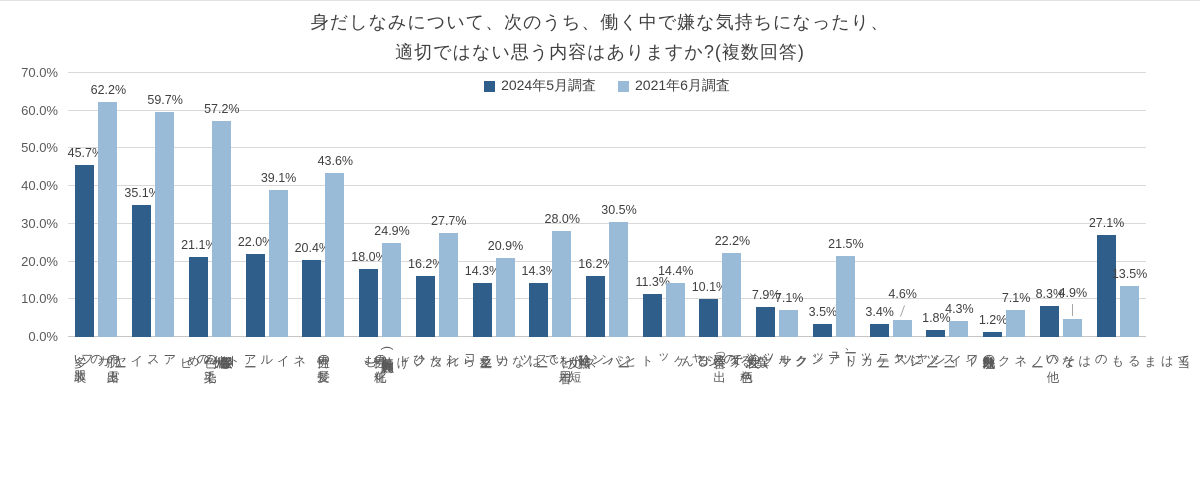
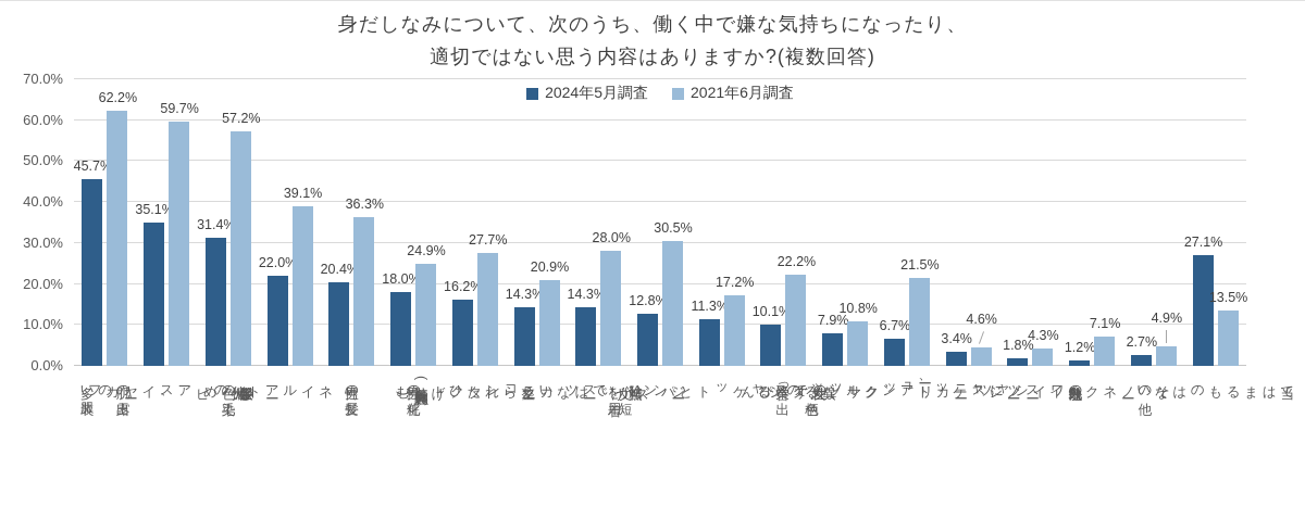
2024年5月調査/金髪等派手な 色の毛染め: 21.1% -> 31.4%
2021年6月調査/男性の長髪: 43.6% -> 36.3%
2024年5月調査/ジーンズ: 16.2% -> 12.8%
2021年6月調査/異なる色・柄のジャ ケットとパンツを着用: 14.4% -> 17.2%
2021年6月調査/リュックサックで 営業に出る: 7.1% -> 10.8%
2024年5月調査/スーツにスニーカー、 アンクルソックス: 3.5% -> 6.7%
2024年5月調査/その他: 8.3% -> 2.7%
